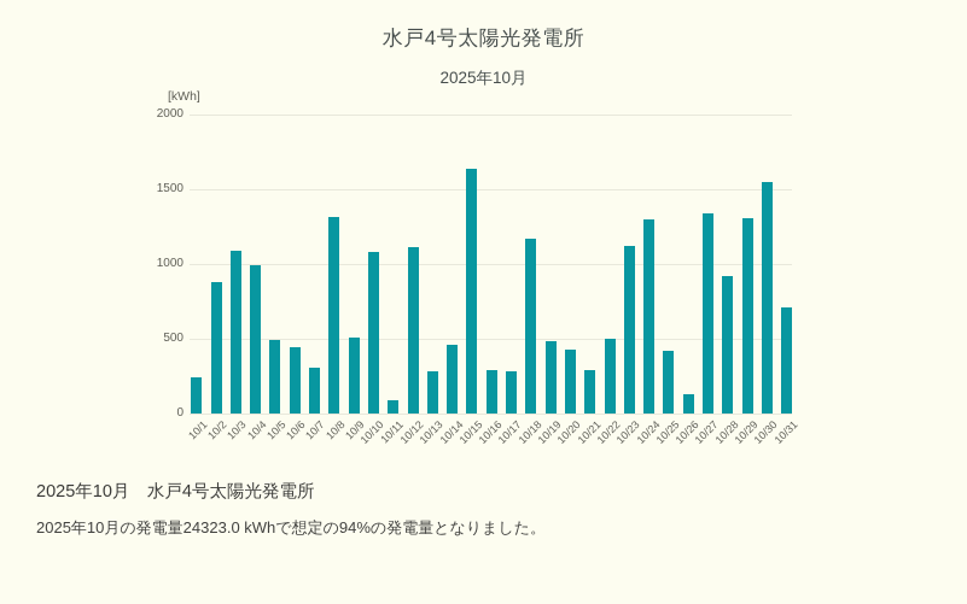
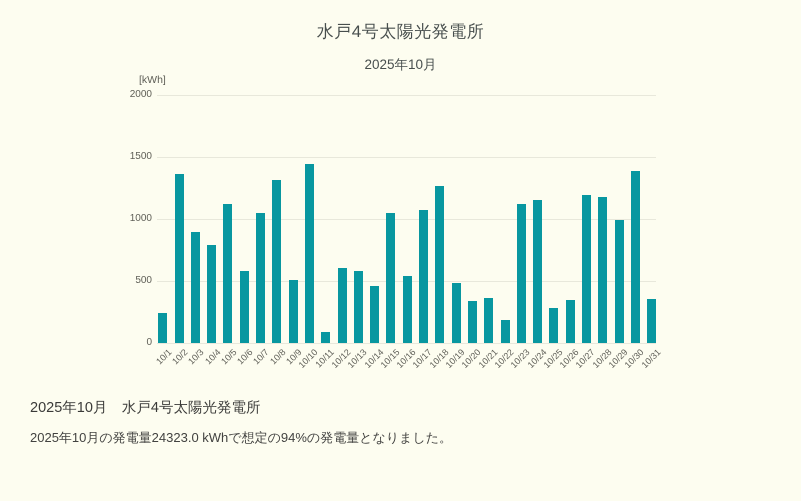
10/2: 880 -> 1360
10/3: 1090 -> 900
10/4: 990 -> 790
10/5: 490 -> 1120
10/6: 440 -> 580
10/7: 310 -> 1040
10/10: 1080 -> 1440
10/12: 1110 -> 600
10/13: 280 -> 580
10/15: 1640 -> 1040
10/16: 290 -> 540
10/17: 280 -> 1070
10/18: 1170 -> 1260
10/20: 430 -> 340
10/21: 290 -> 360
10/22: 500 -> 180
10/24: 1300 -> 1150
10/25: 420 -> 280
10/26: 130 -> 340
10/27: 1340 -> 1200
10/28: 920 -> 1180
10/29: 1310 -> 990
10/30: 1550 -> 1380
10/31: 710 -> 360
